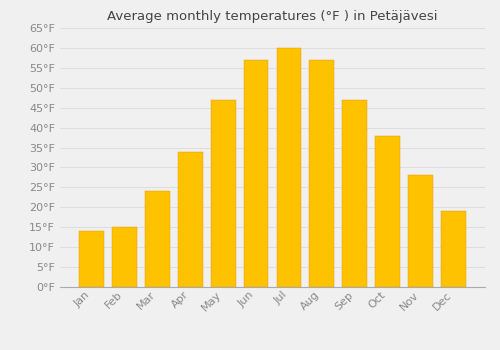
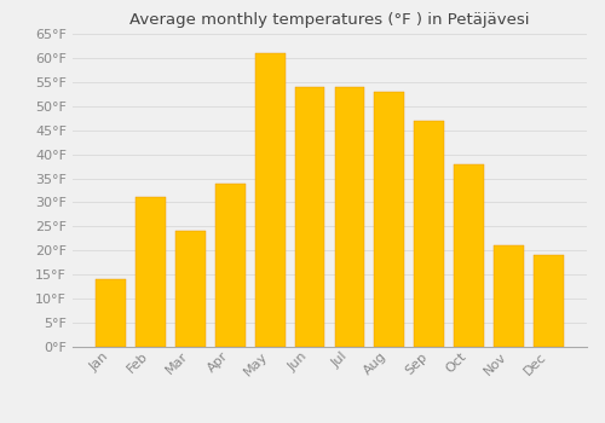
Feb: 15°F -> 31°F
May: 47°F -> 61°F
Jun: 57°F -> 54°F
Jul: 60°F -> 54°F
Aug: 57°F -> 53°F
Nov: 28°F -> 21°F
